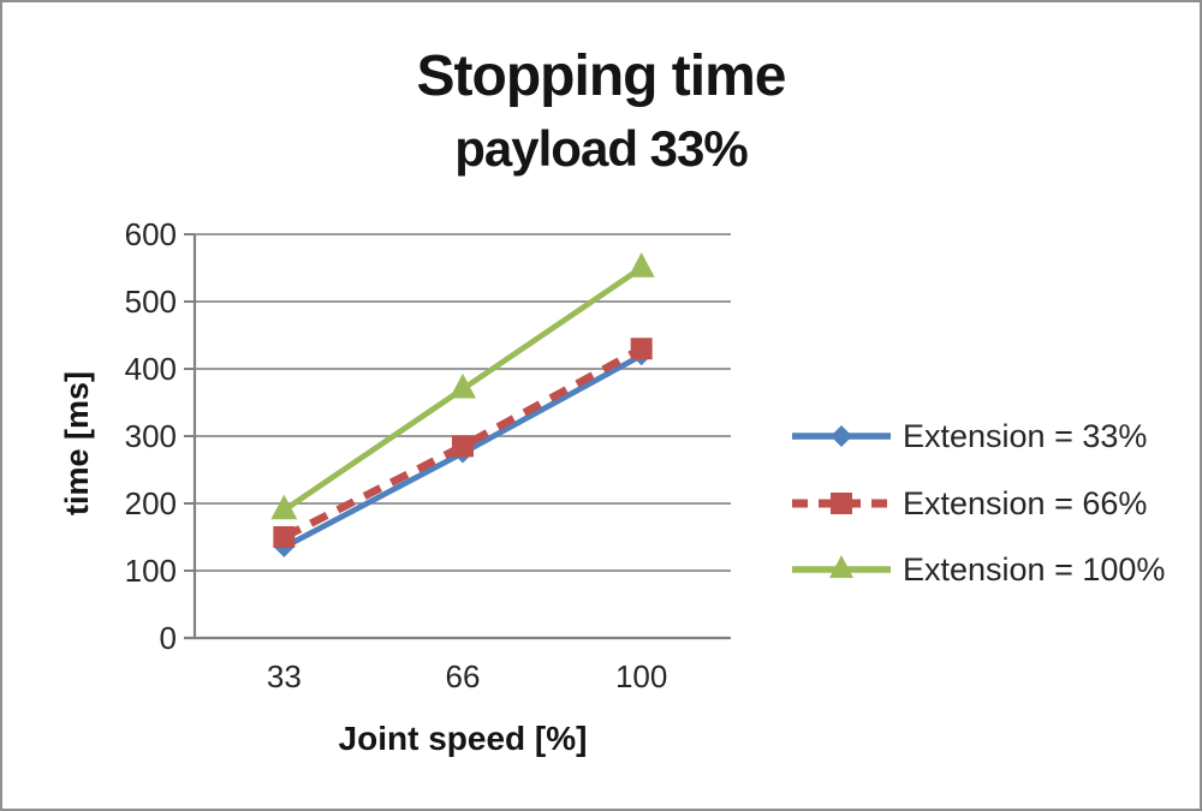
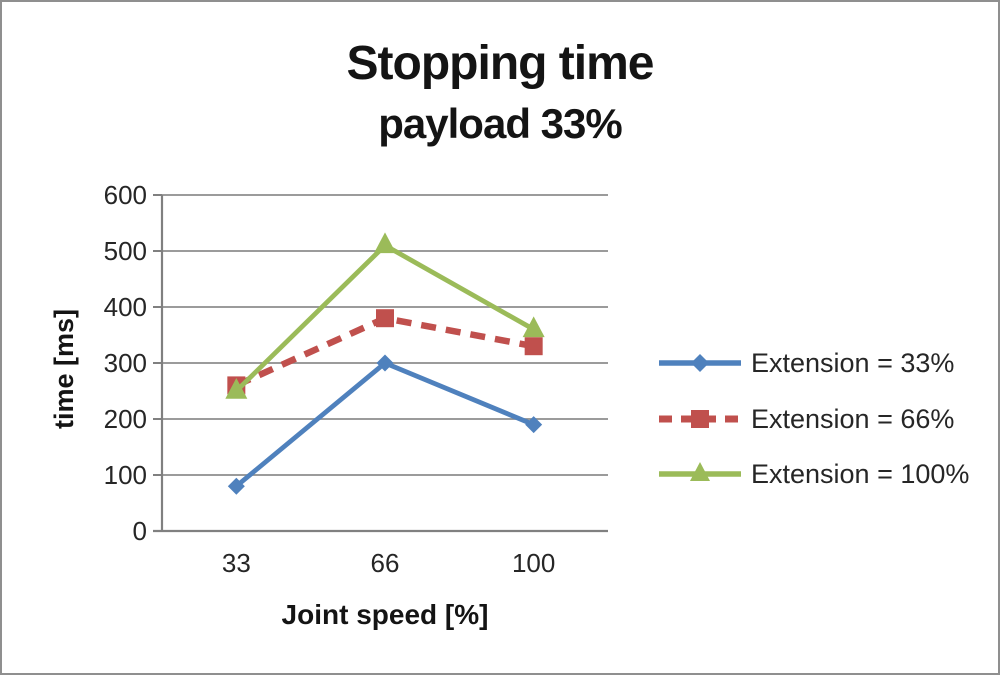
Extension = 33%/33: 140 -> 80
Extension = 66%/33: 150 -> 260
Extension = 100%/33: 190 -> 250
Extension = 33%/66: 280 -> 300
Extension = 66%/66: 280 -> 380
Extension = 100%/66: 370 -> 510
Extension = 33%/100: 420 -> 190
Extension = 66%/100: 430 -> 330
Extension = 100%/100: 550 -> 360
